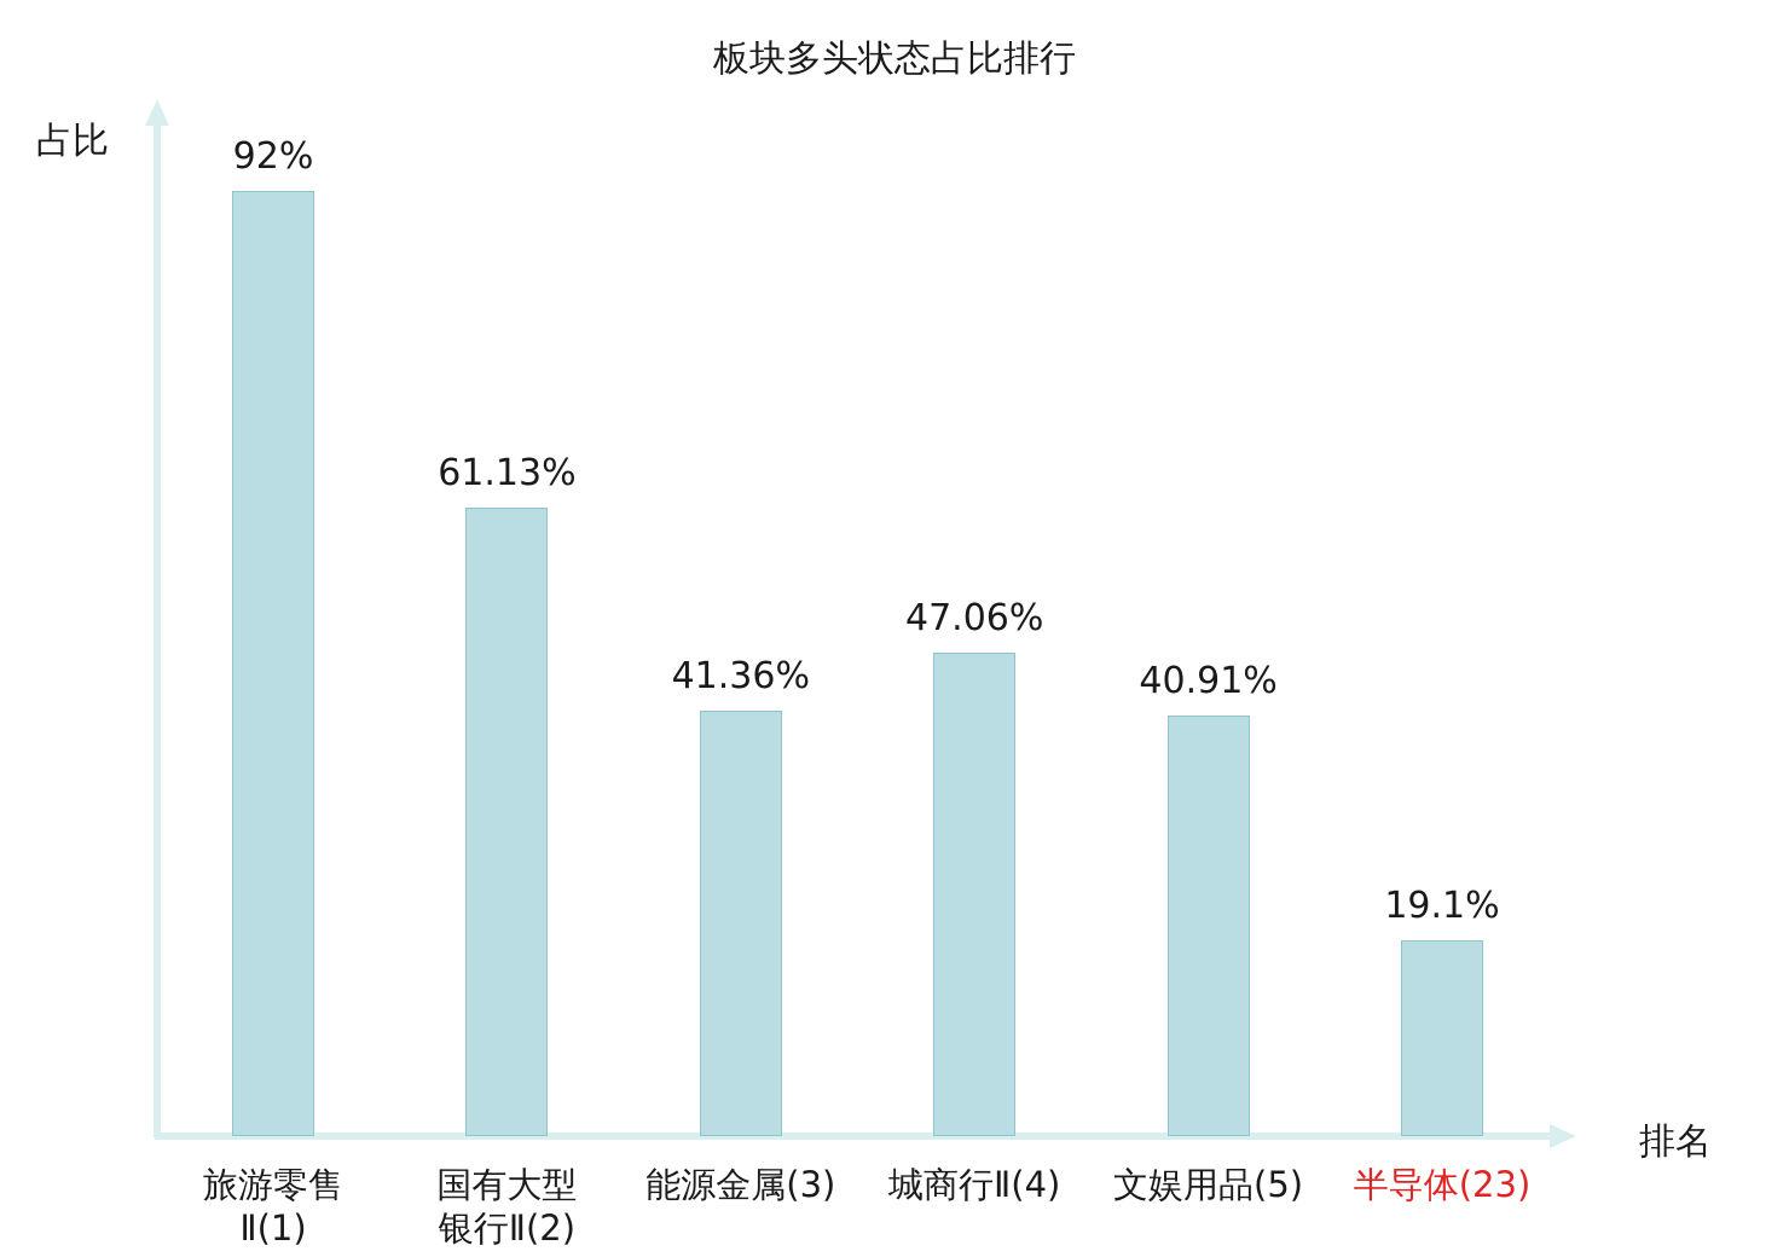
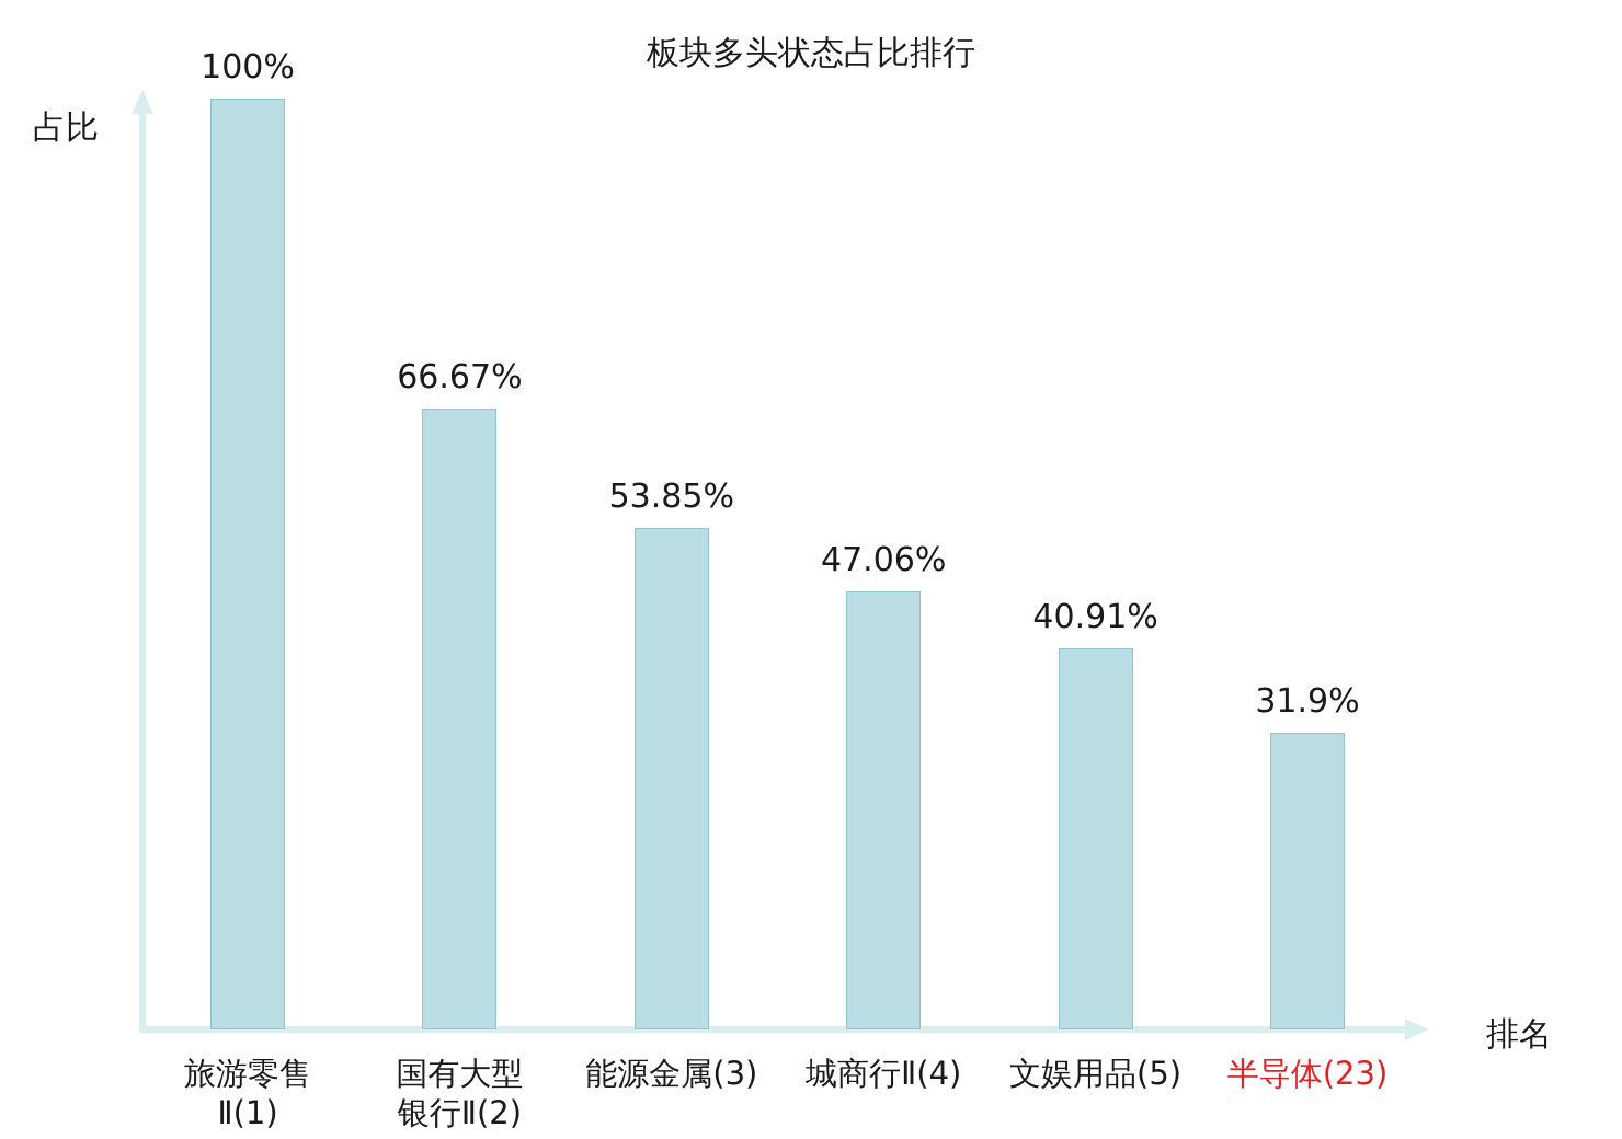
旅游零售 Ⅱ(1): 92% -> 100%
国有大型 银行Ⅱ(2): 61.13% -> 66.67%
能源金属(3): 41.36% -> 53.85%
半导体(23): 19.1% -> 31.9%
